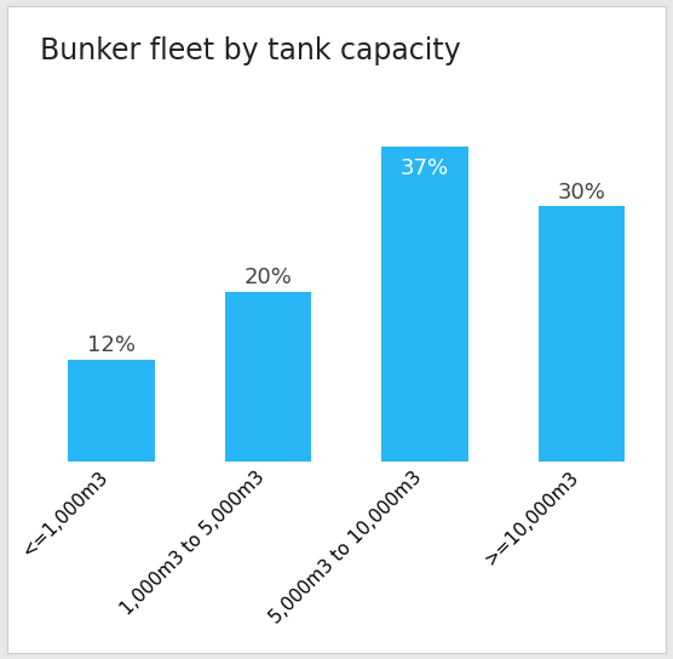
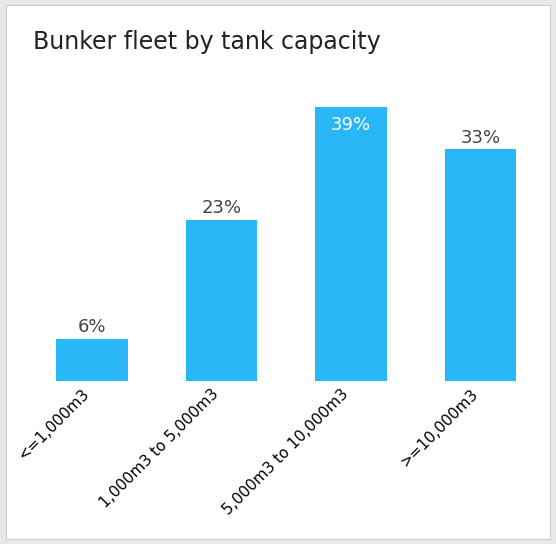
<=1,000m3: 12% -> 6%
1,000m3 to 5,000m3: 20% -> 23%
5,000m3 to 10,000m3: 37% -> 39%
>=10,000m3: 30% -> 33%
